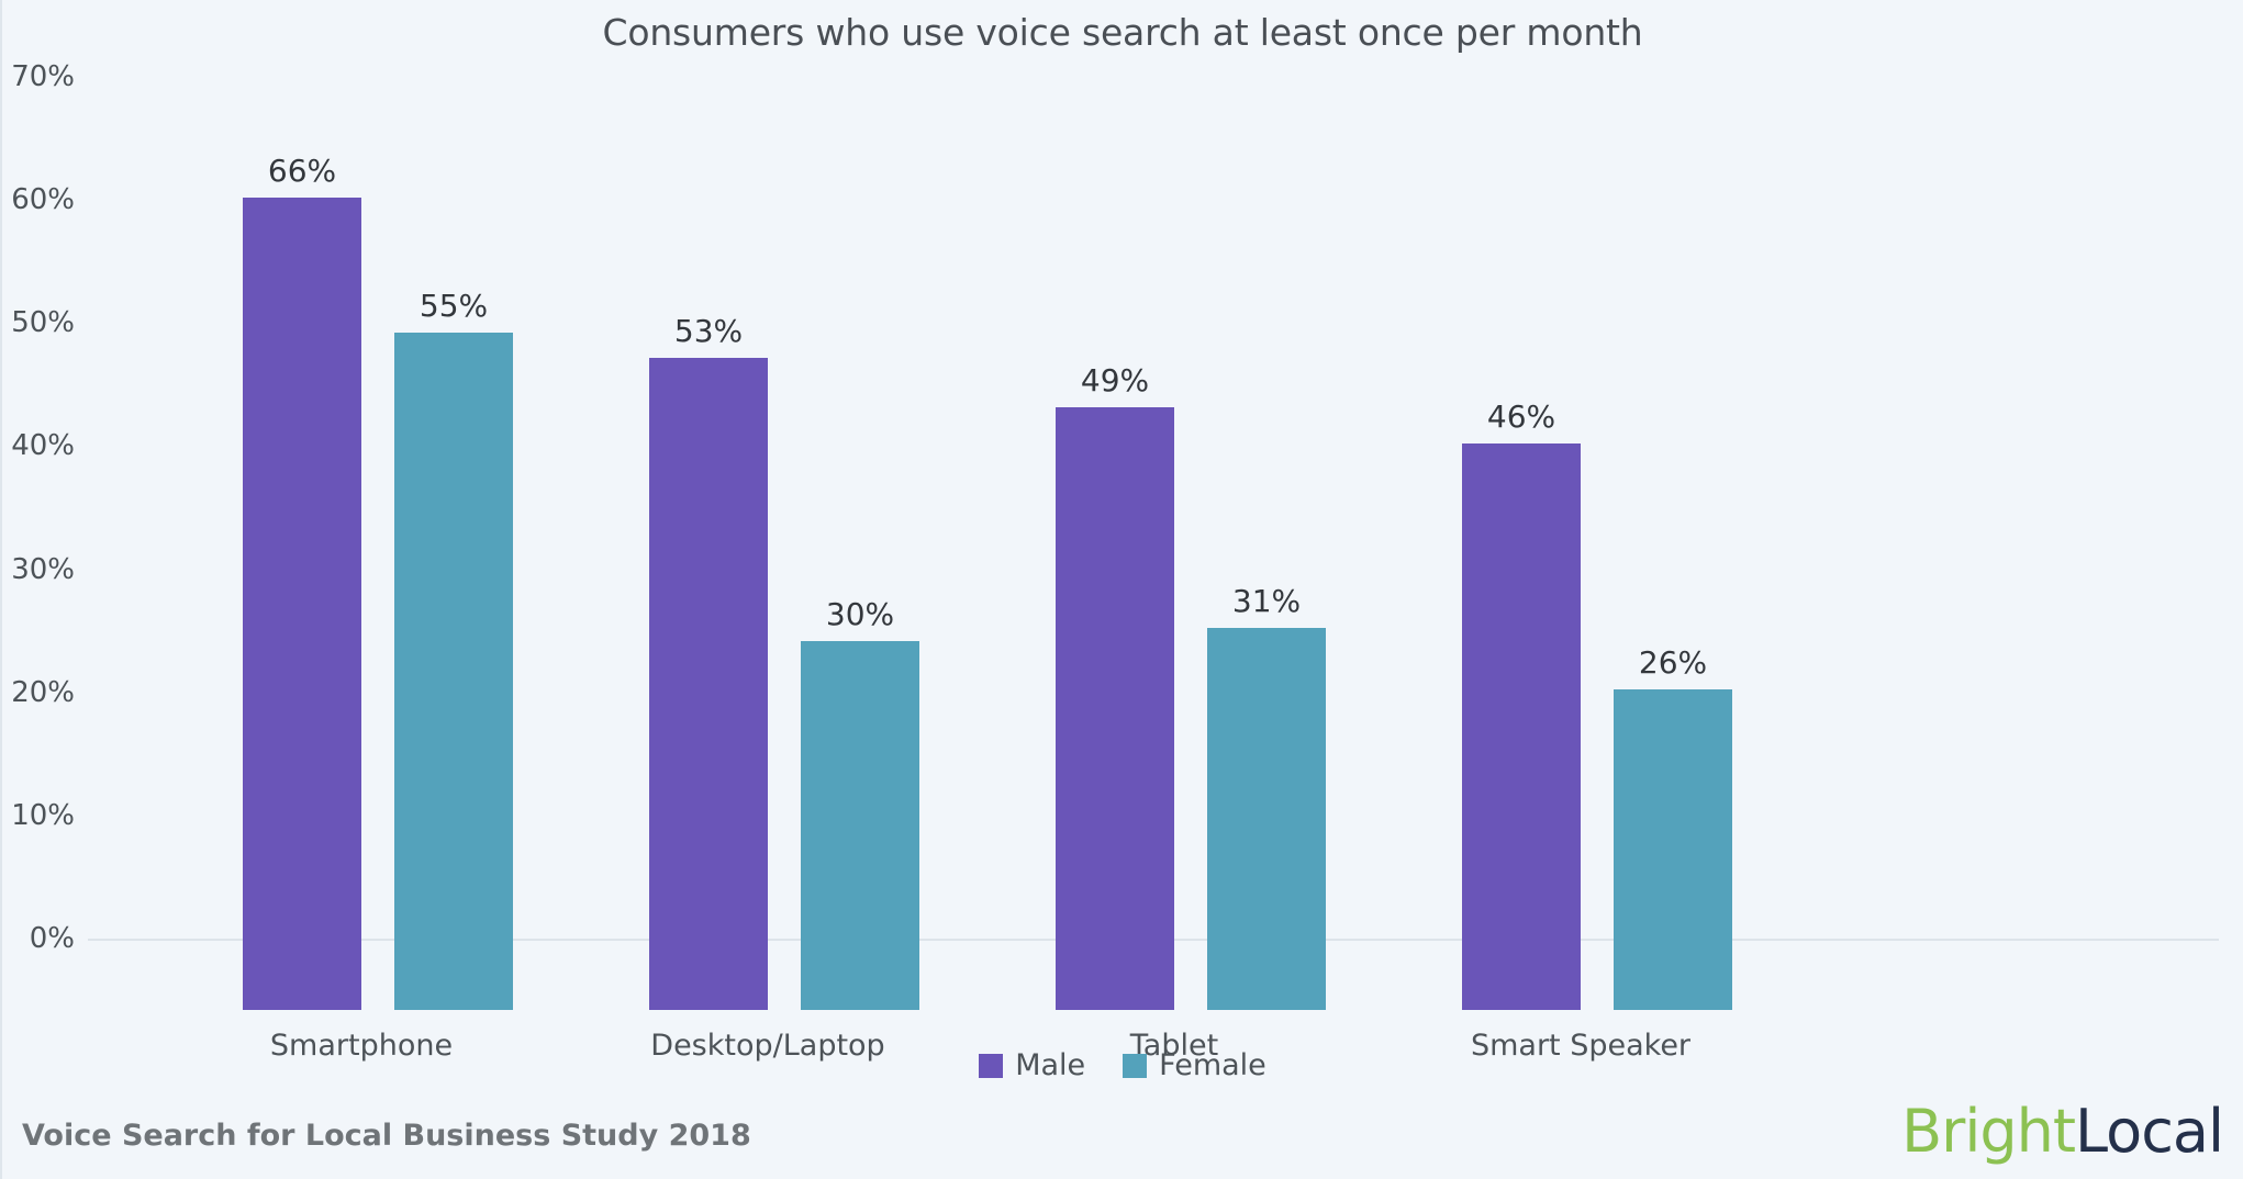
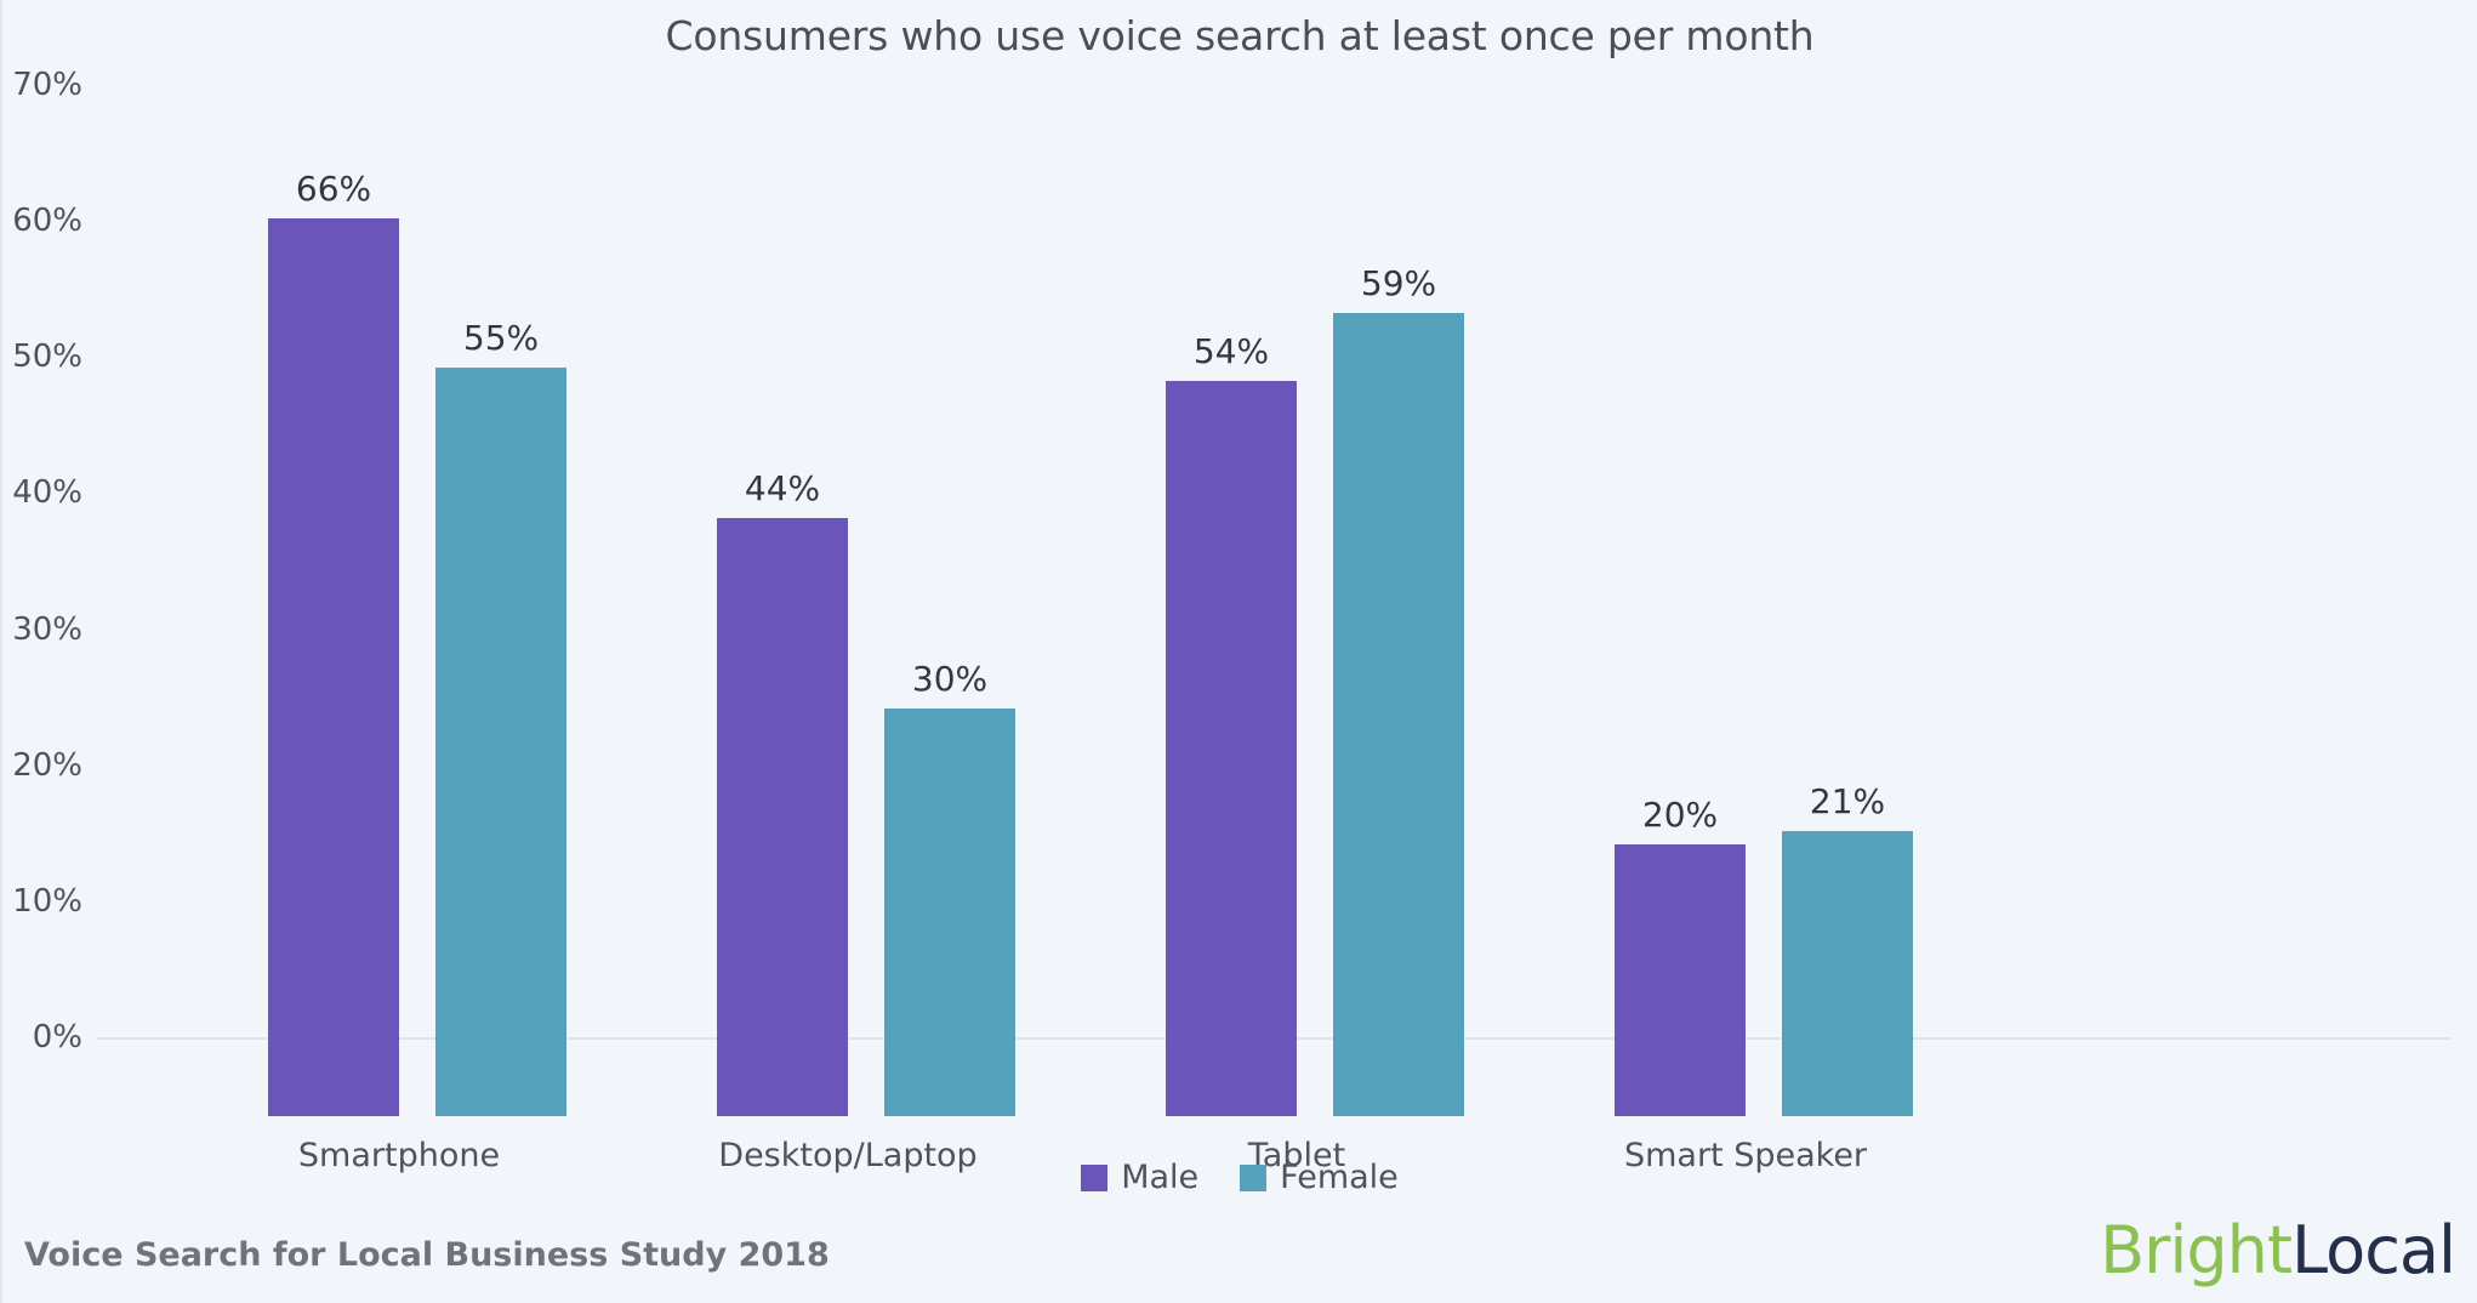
Male/Desktop/Laptop: 53% -> 44%
Male/Tablet: 49% -> 54%
Female/Tablet: 31% -> 59%
Male/Smart Speaker: 46% -> 20%
Female/Smart Speaker: 26% -> 21%
